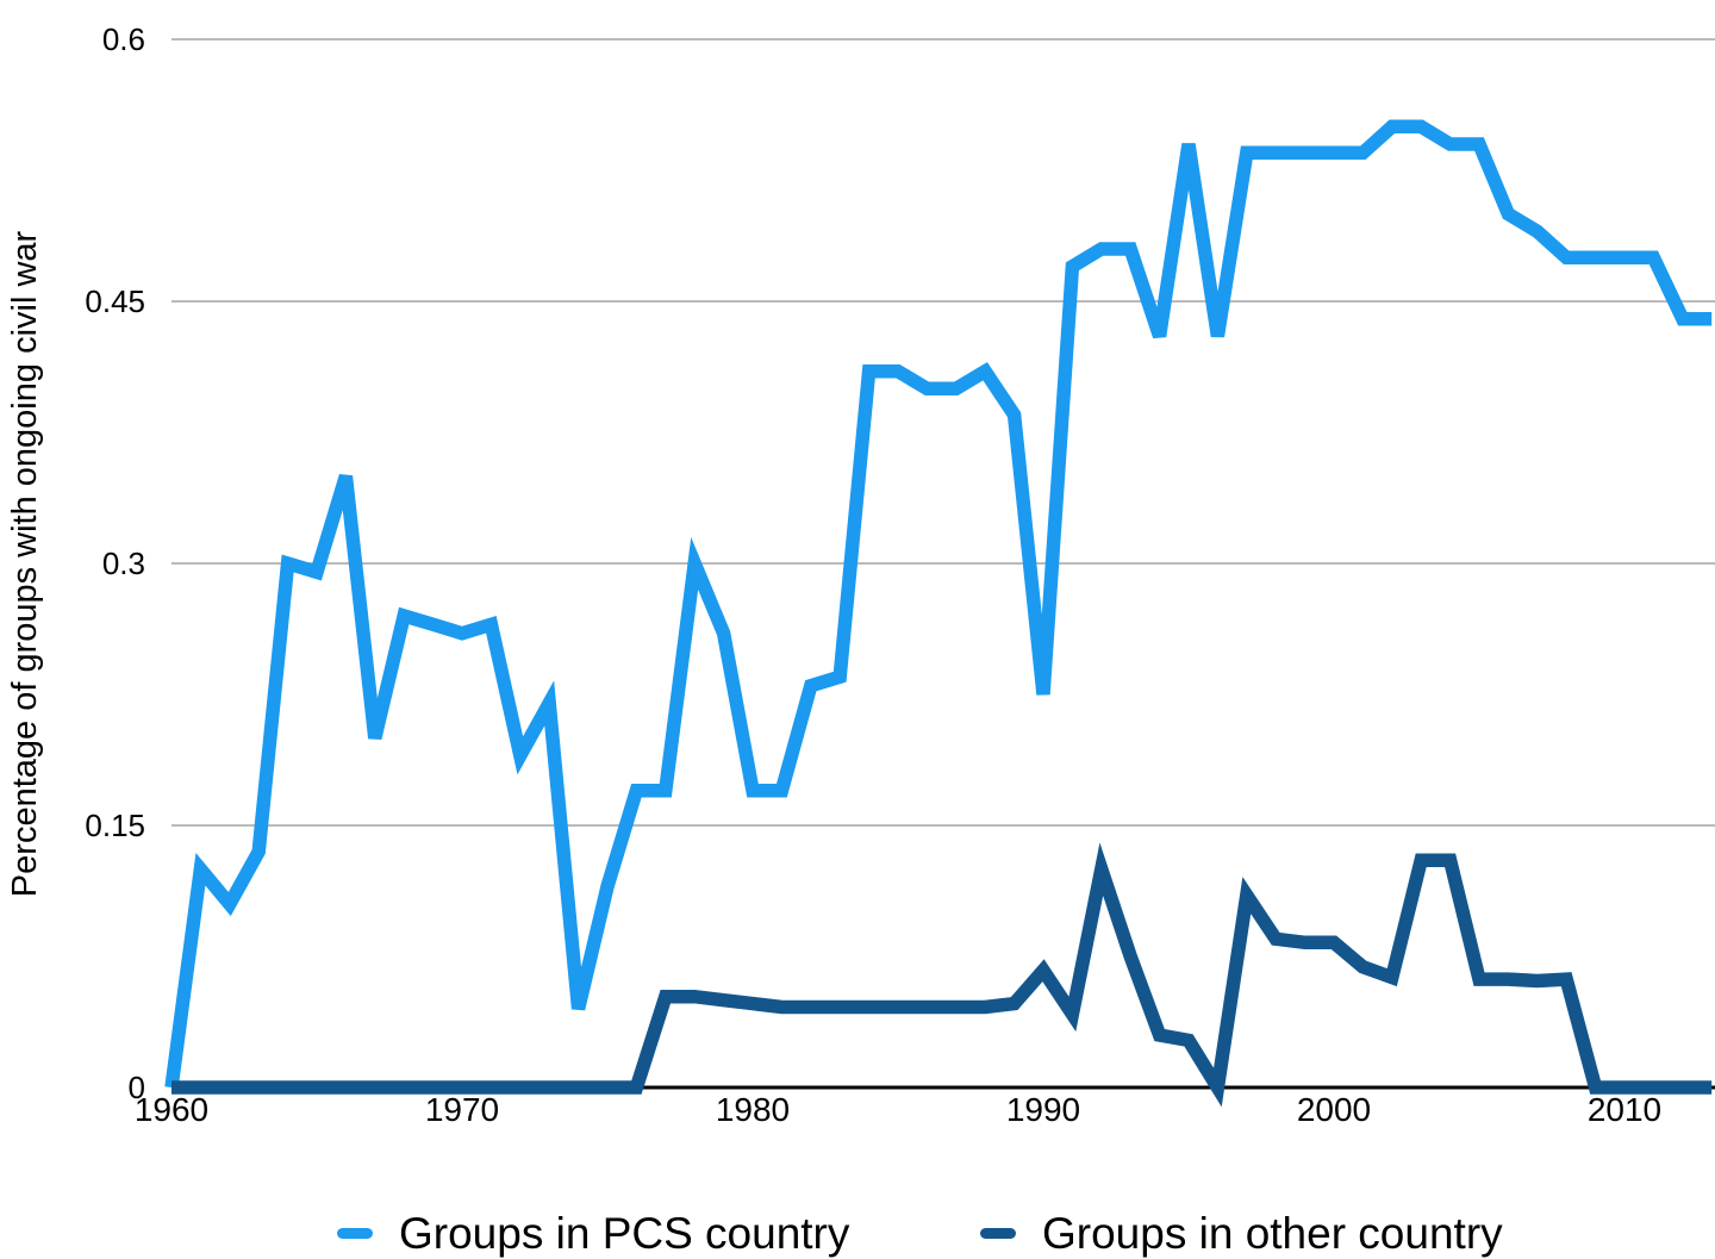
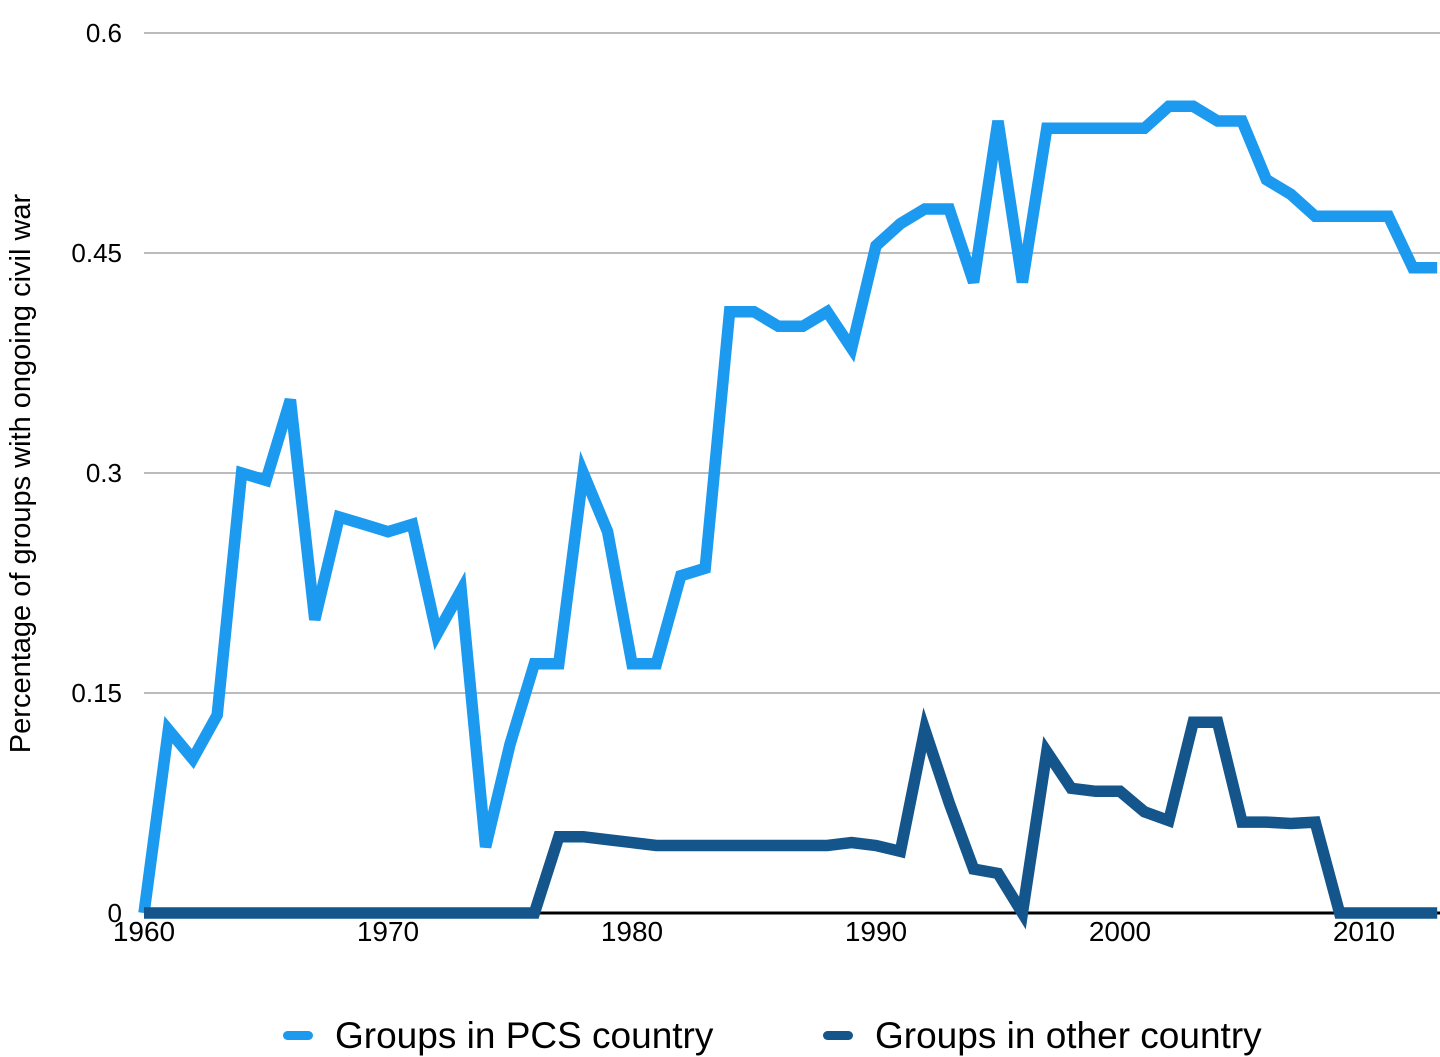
Groups in PCS country/1990: 0.225 -> 0.455
Groups in other country/1990: 0.067 -> 0.046
